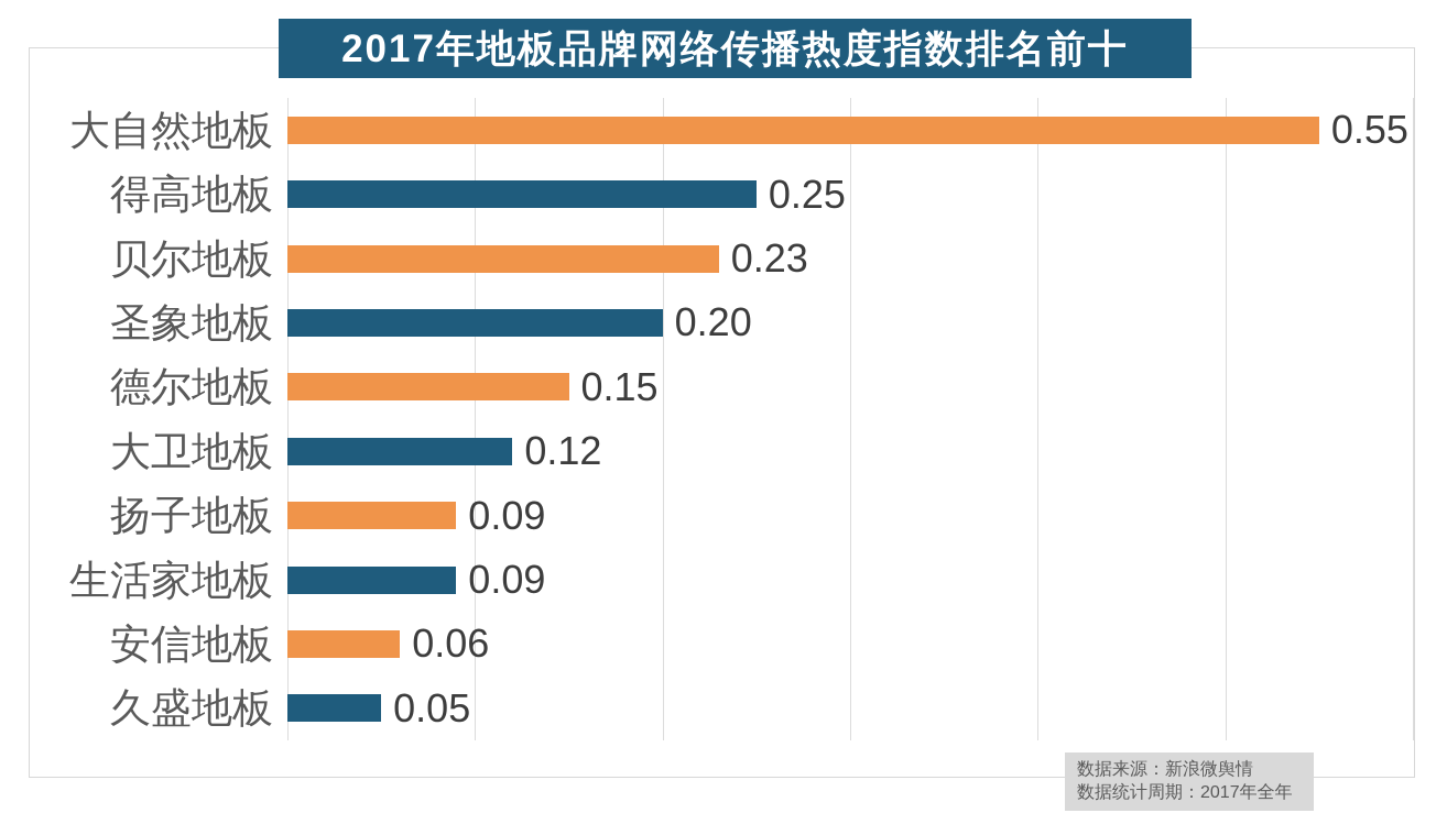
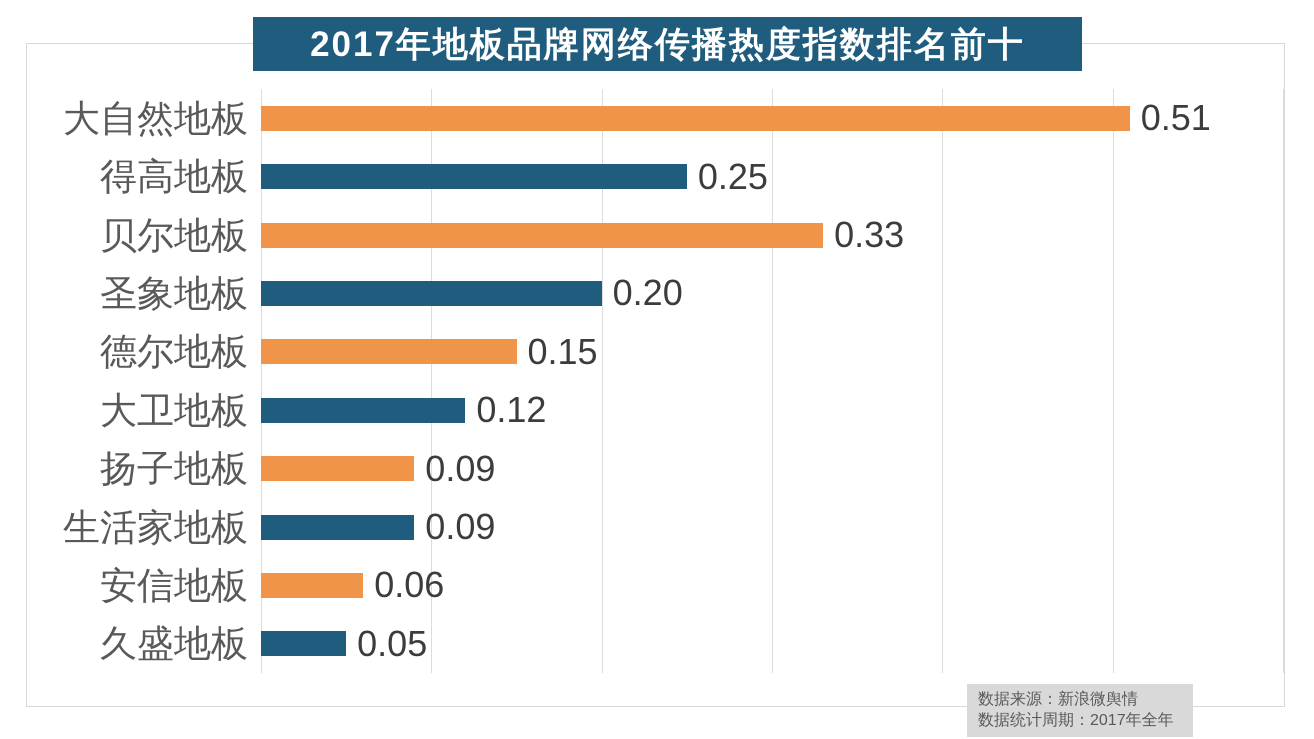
大自然地板: 0.55 -> 0.51
贝尔地板: 0.23 -> 0.33
